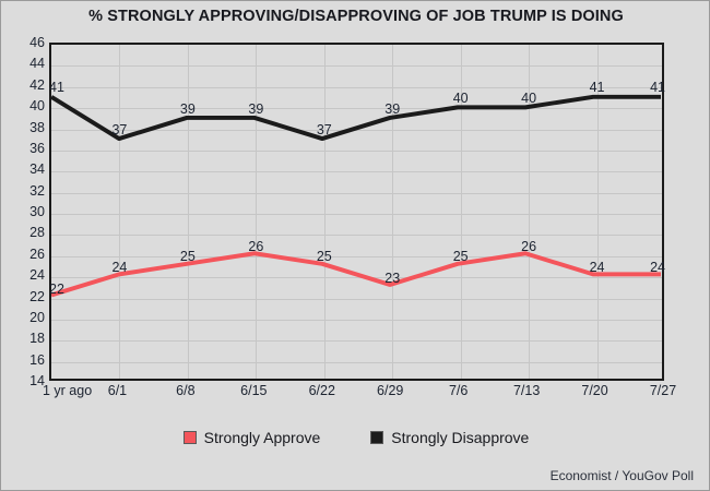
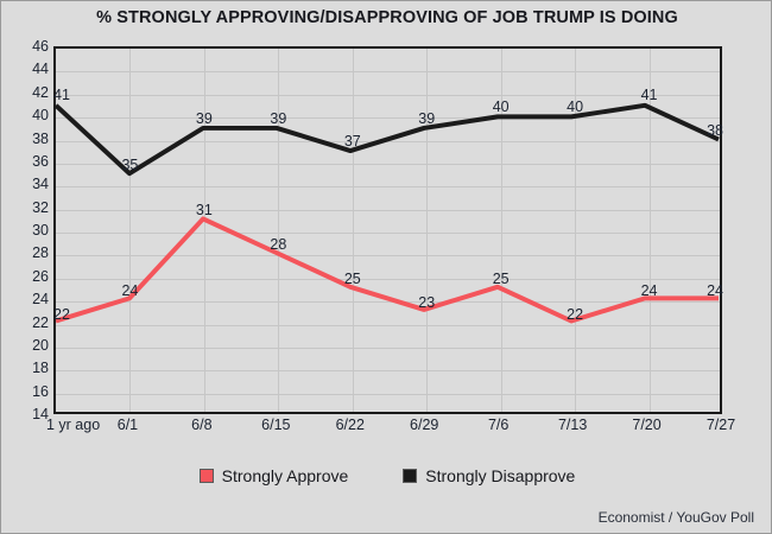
Strongly Disapprove/6/1: 37 -> 35
Strongly Approve/6/8: 25 -> 31
Strongly Approve/6/15: 26 -> 28
Strongly Approve/7/13: 26 -> 22
Strongly Disapprove/7/27: 41 -> 38
